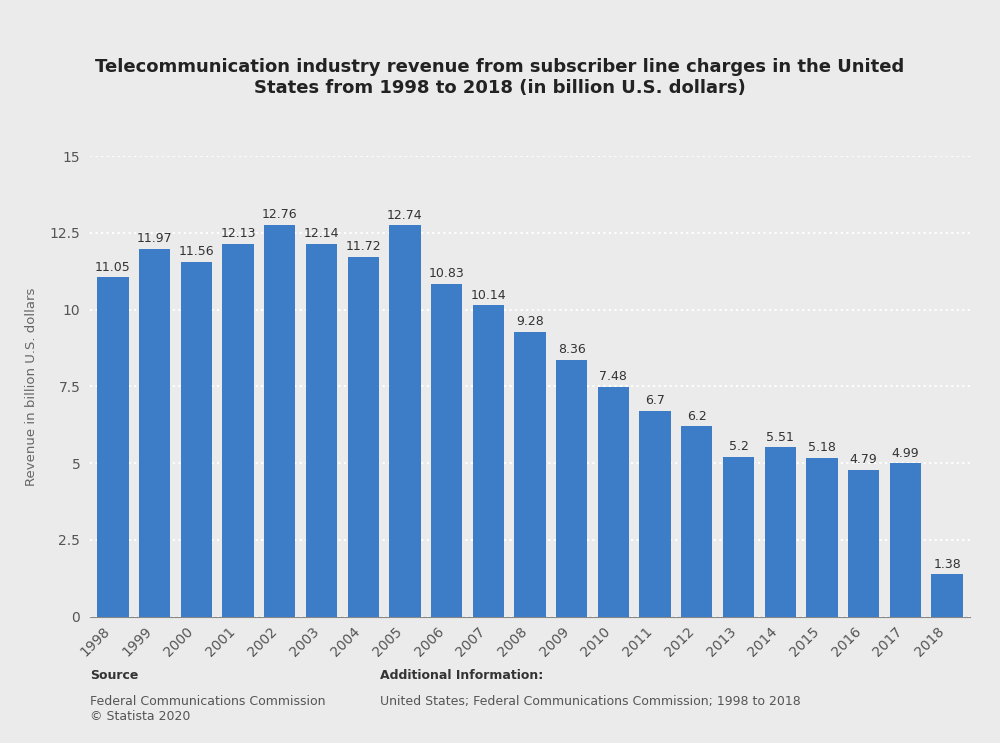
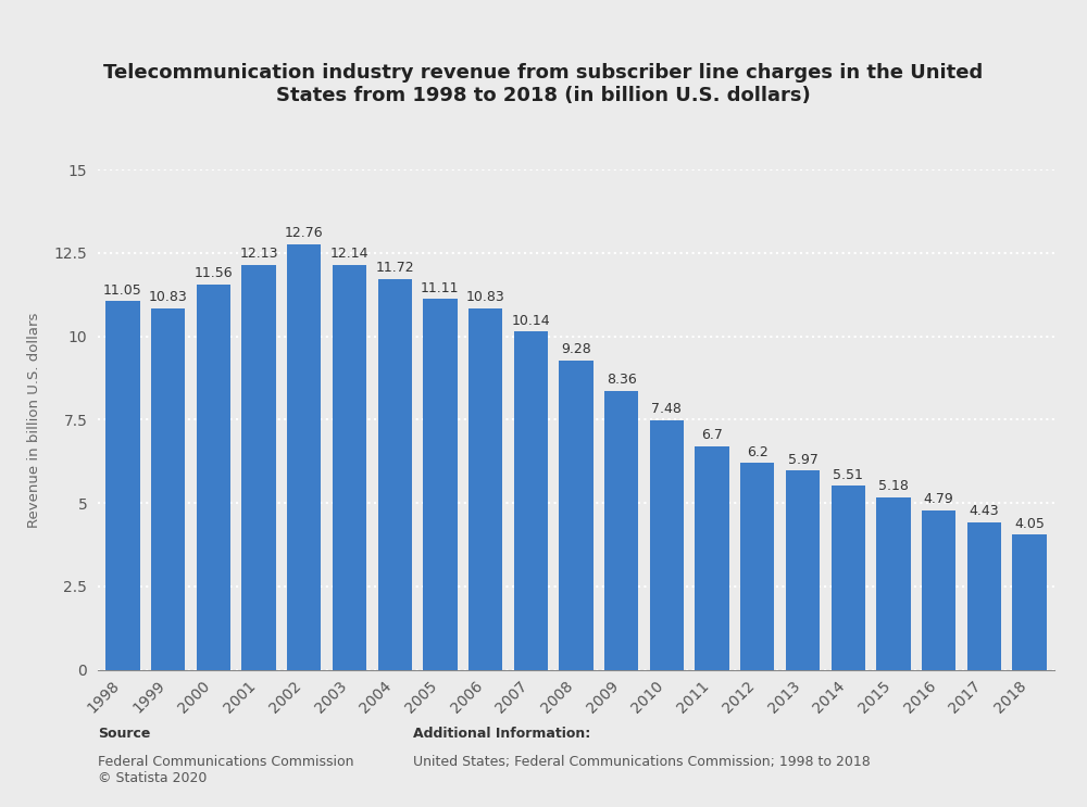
1999: 11.97 -> 10.83
2005: 12.74 -> 11.11
2013: 5.2 -> 5.97
2017: 4.99 -> 4.43
2018: 1.38 -> 4.05
